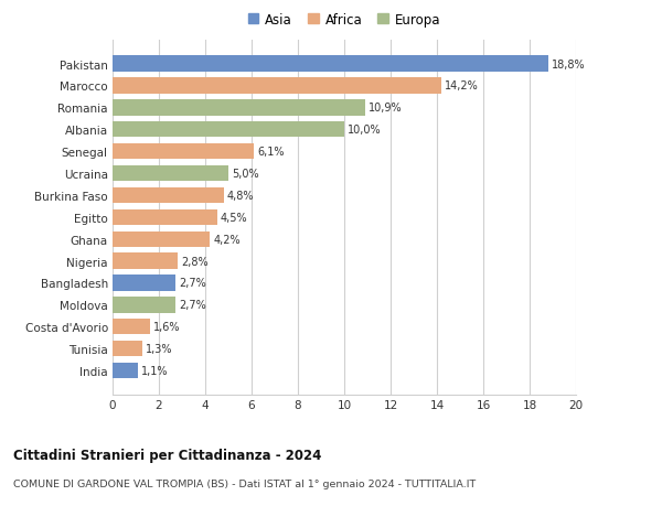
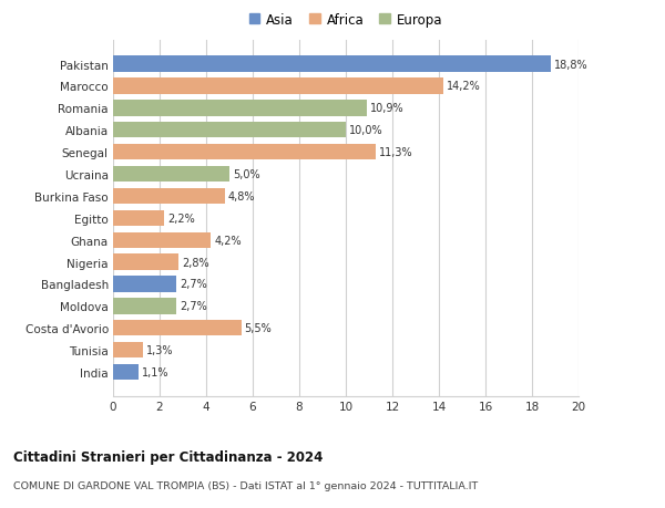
Senegal: 6,1% -> 11,3%
Egitto: 4,5% -> 2,2%
Costa d'Avorio: 1,6% -> 5,5%
